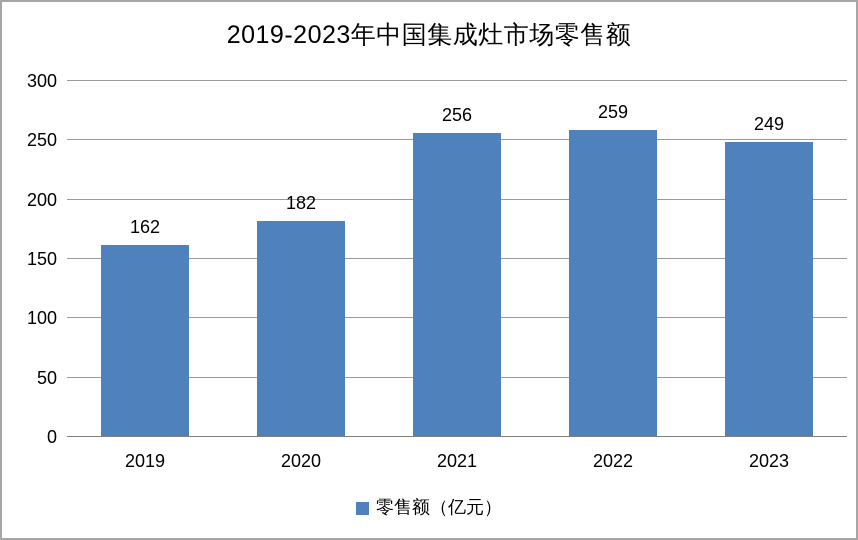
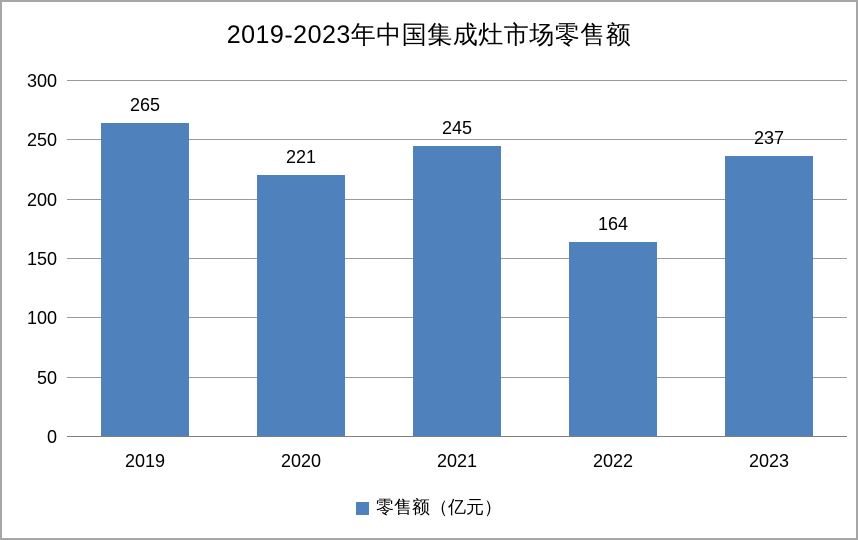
2019: 162 -> 265
2020: 182 -> 221
2021: 256 -> 245
2022: 259 -> 164
2023: 249 -> 237
